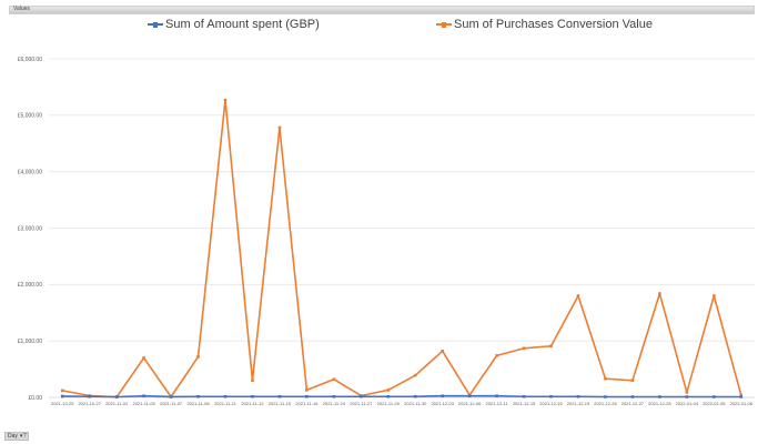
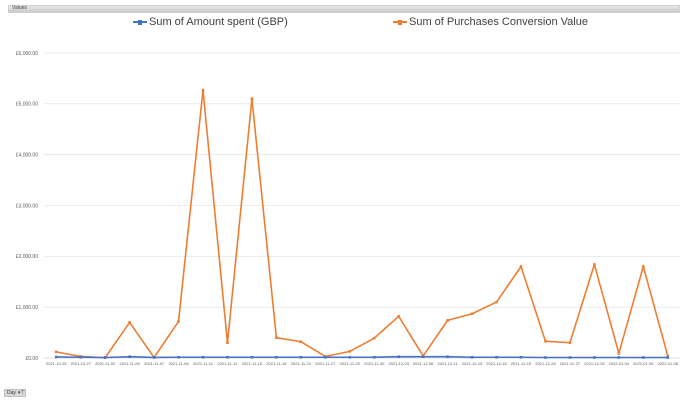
Sum of Purchases Conversion Value/2021-11-15: £4800 -> £5100
Sum of Purchases Conversion Value/2021-11-16: £100 -> £400
Sum of Purchases Conversion Value/2021-12-16: £900 -> £1100
